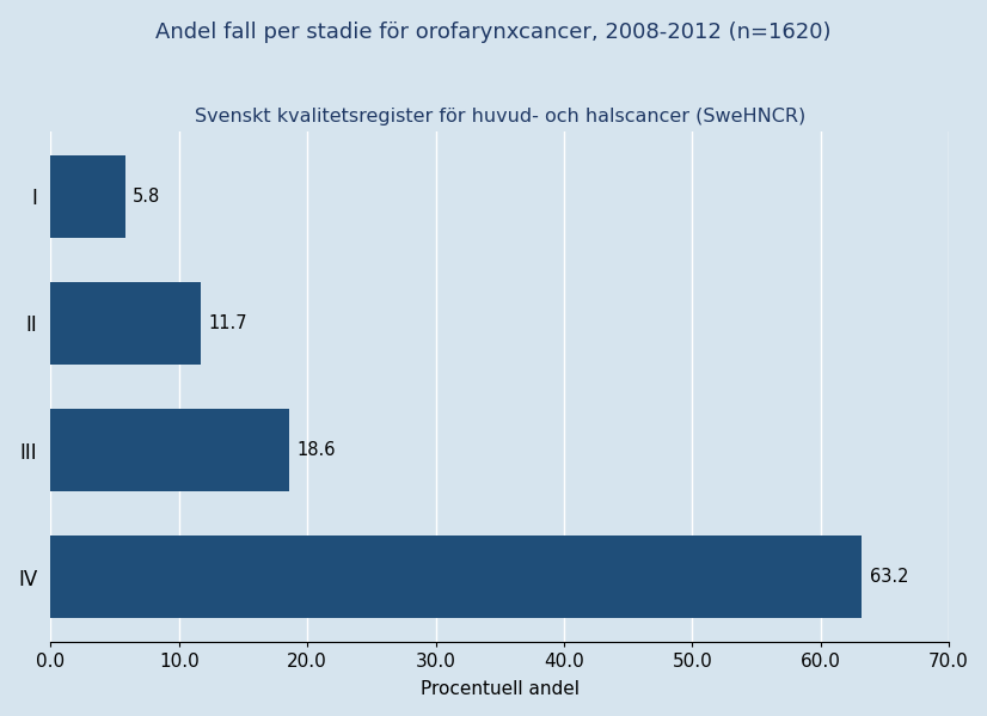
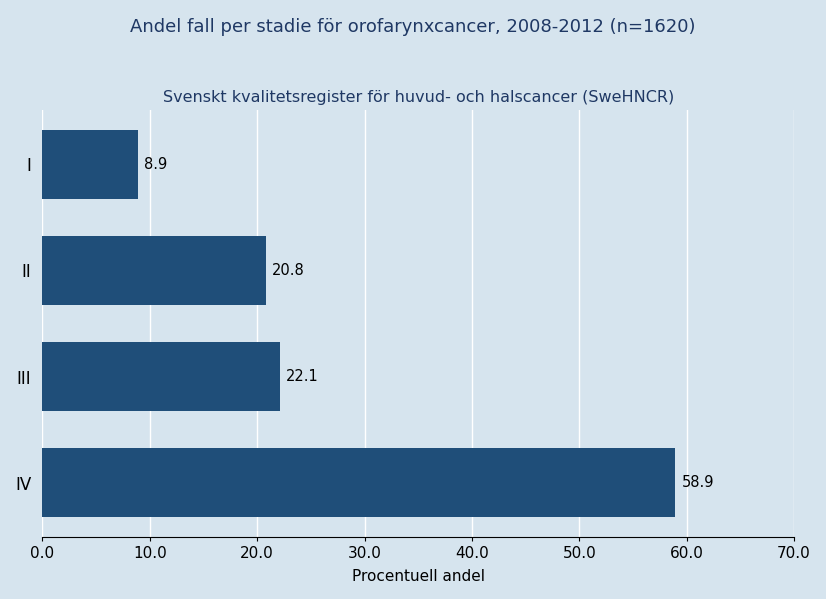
I: 5.8 -> 8.9
II: 11.7 -> 20.8
III: 18.6 -> 22.1
IV: 63.2 -> 58.9
